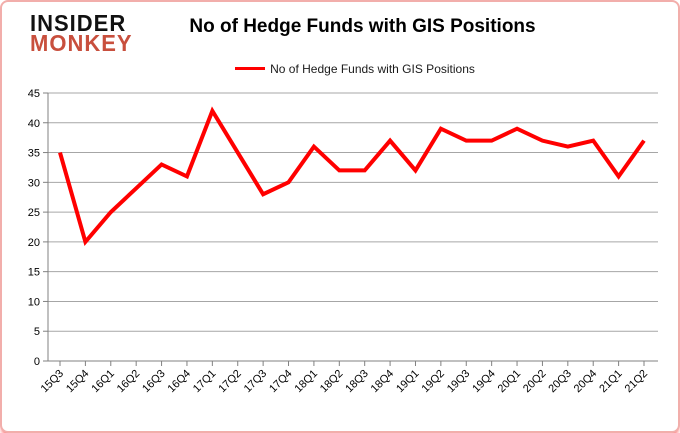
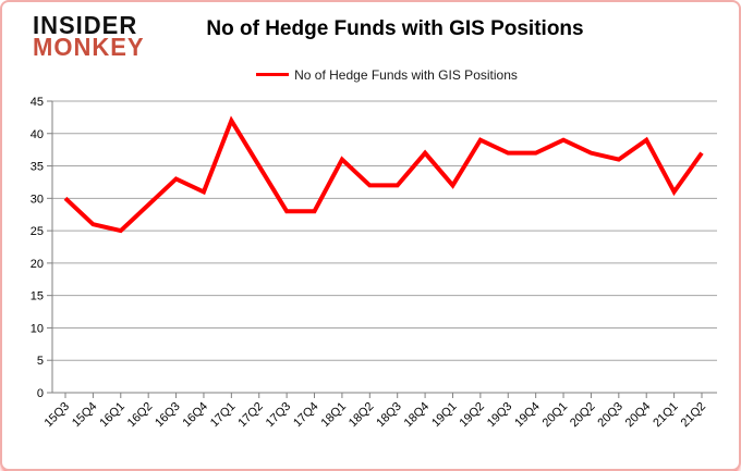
15Q3: 35 -> 30
15Q4: 20 -> 26
17Q4: 30 -> 28
20Q4: 37 -> 39
